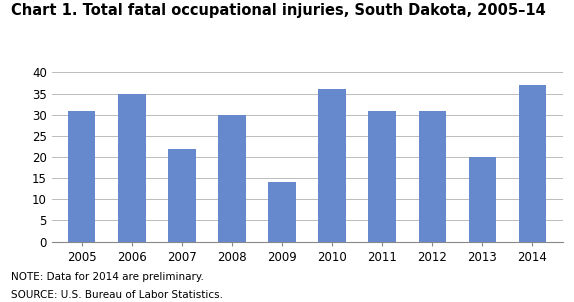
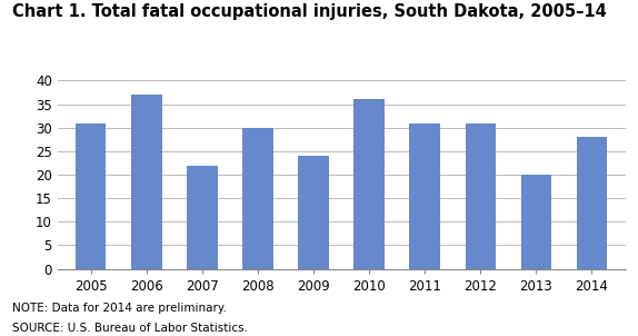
2006: 35 -> 37
2009: 14 -> 24
2014: 37 -> 28
